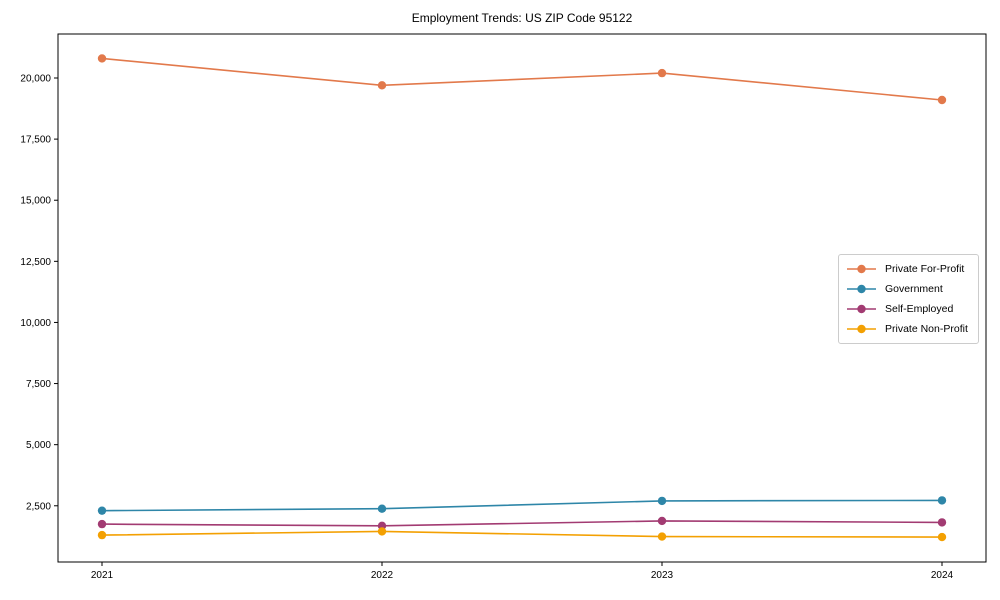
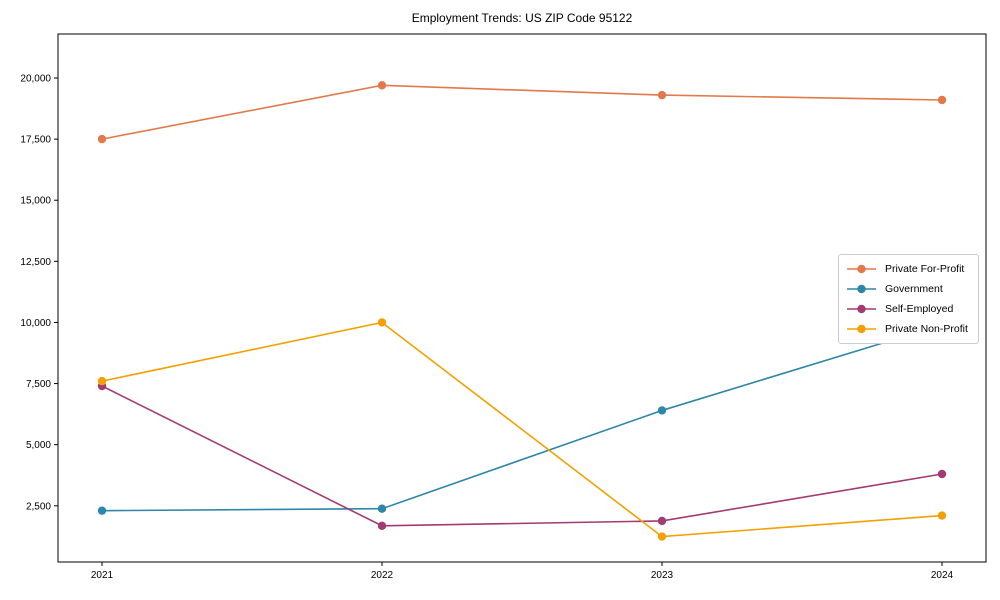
Private For-Profit/2021: 20800 -> 17500
Self-Employed/2021: 1800 -> 7400
Private Non-Profit/2021: 1300 -> 7600
Private Non-Profit/2022: 1400 -> 10000
Private For-Profit/2023: 20200 -> 19300
Government/2023: 2700 -> 6400
Government/2024: 2700 -> 9900
Self-Employed/2024: 1800 -> 3800
Private Non-Profit/2024: 1200 -> 2100
